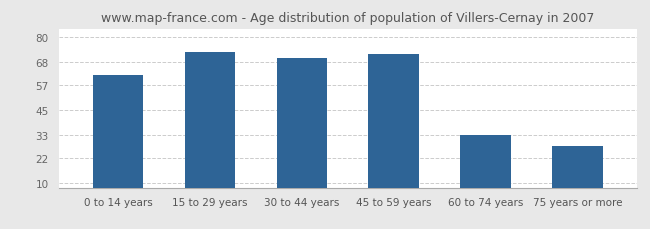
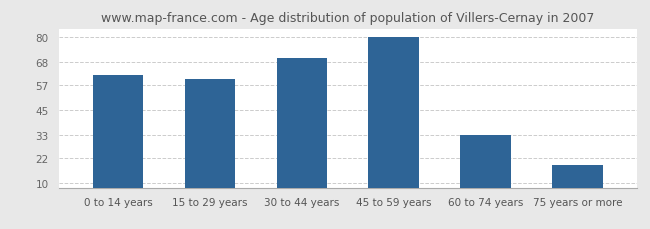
15 to 29 years: 73 -> 60
45 to 59 years: 72 -> 80
75 years or more: 28 -> 19
